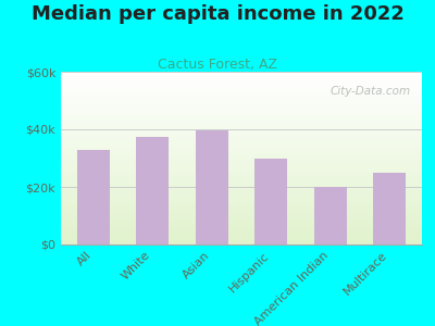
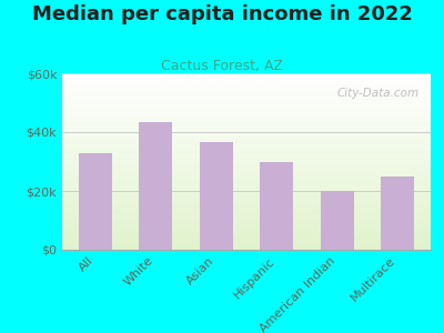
White: $37.5k -> $43.5k
Asian: $39.5k -> $36.5k
